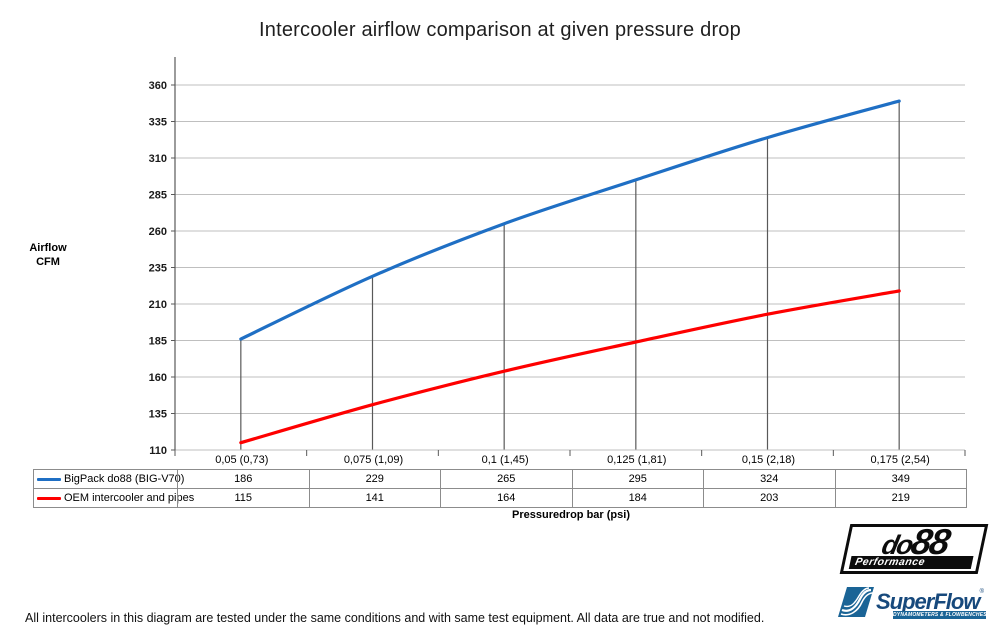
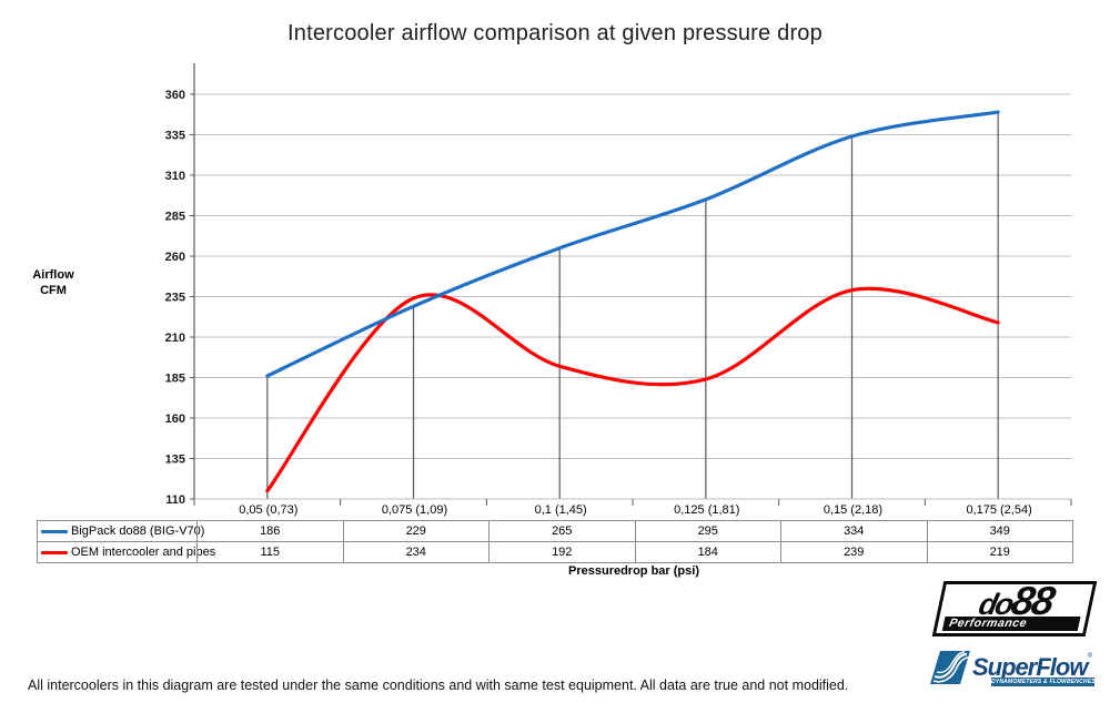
OEM intercooler and pipes/0,075 (1,09): 141 -> 234
OEM intercooler and pipes/0,1 (1,45): 164 -> 192
BigPack do88 (BIG-V70)/0,15 (2,18): 324 -> 334
OEM intercooler and pipes/0,15 (2,18): 203 -> 239
